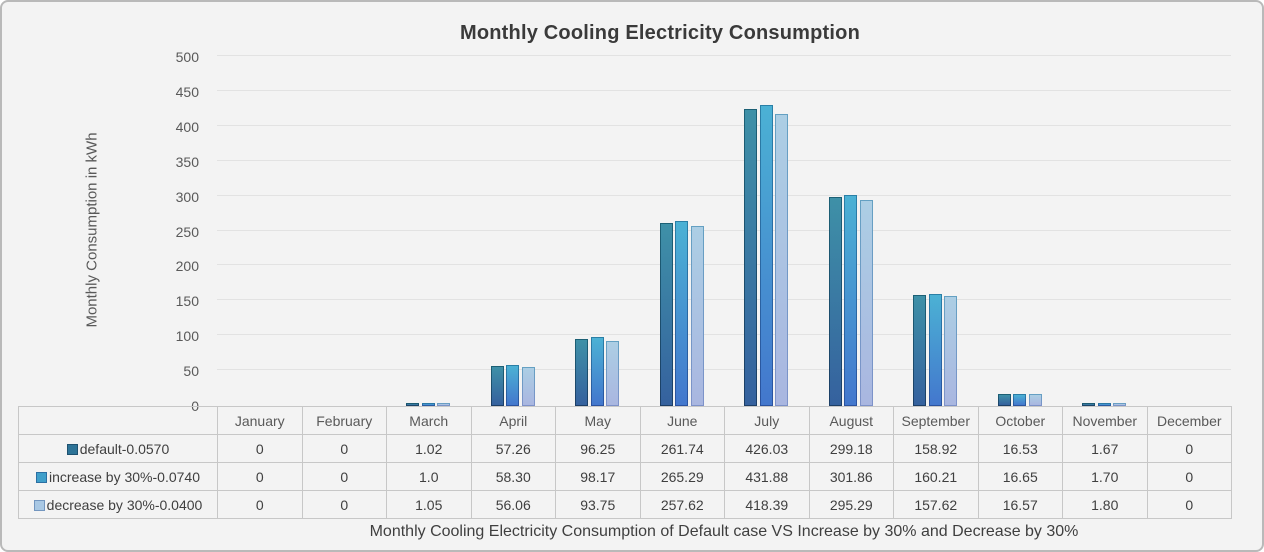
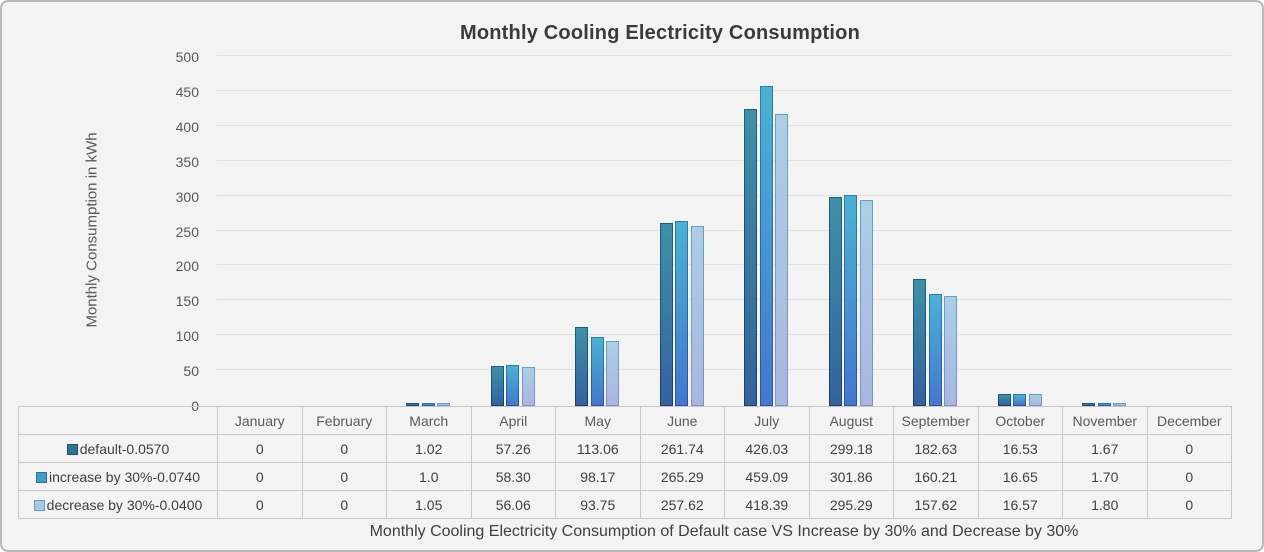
default-0.0570/May: 96.25 -> 113.06
increase by 30%-0.0740/July: 431.88 -> 459.09
default-0.0570/September: 158.92 -> 182.63
